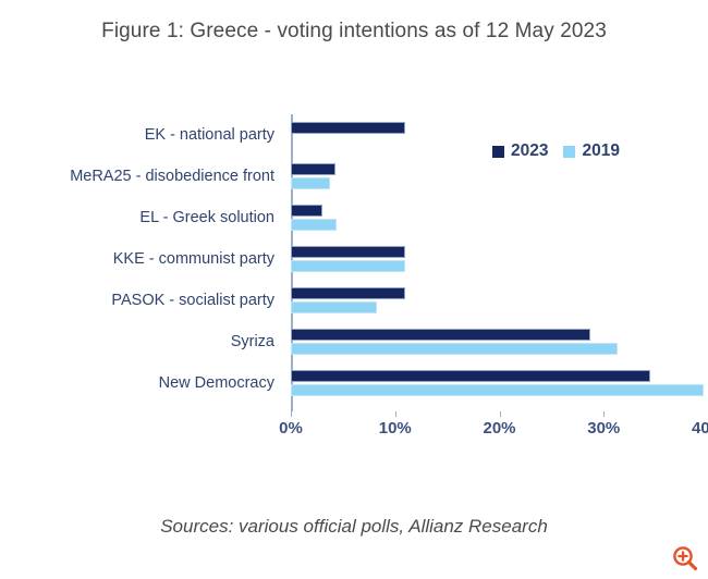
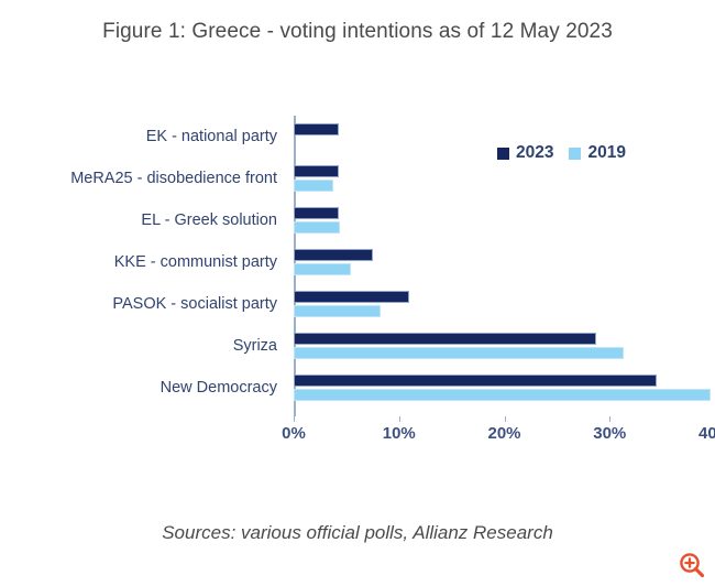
2023/EK - national party: 11% -> 4%
2023/EL - Greek solution: 3% -> 4%
2023/KKE - communist party: 11% -> 8%
2019/KKE - communist party: 11% -> 5%
